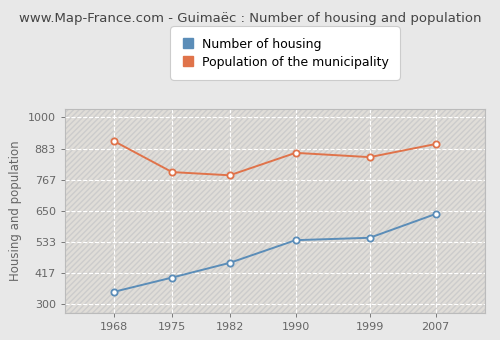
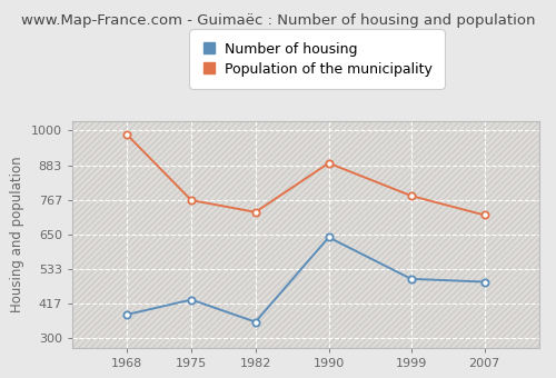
Number of housing/1968: 347 -> 380
Population of the municipality/1968: 910 -> 985
Number of housing/1975: 400 -> 430
Population of the municipality/1975: 795 -> 765
Number of housing/1982: 455 -> 355
Population of the municipality/1982: 783 -> 725
Number of housing/1990: 540 -> 640
Population of the municipality/1990: 867 -> 890
Number of housing/1999: 549 -> 500
Population of the municipality/1999: 851 -> 780
Number of housing/2007: 638 -> 490
Population of the municipality/2007: 900 -> 715
